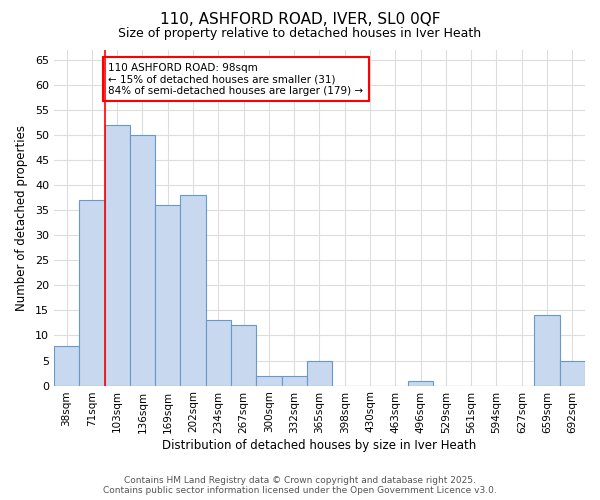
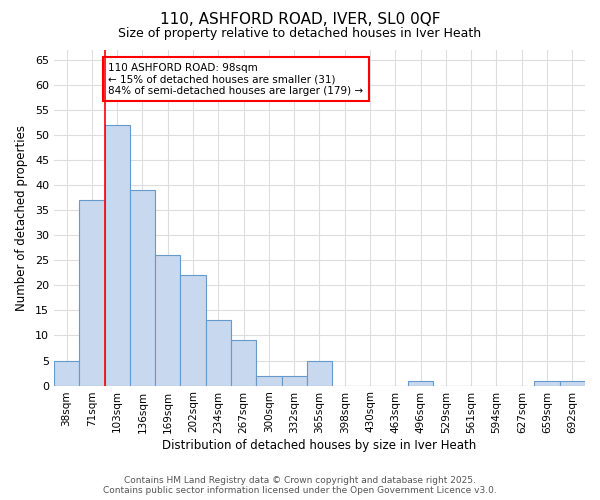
38sqm: 8 -> 5
136sqm: 50 -> 39
169sqm: 36 -> 26
202sqm: 38 -> 22
267sqm: 12 -> 9
659sqm: 14 -> 1
692sqm: 5 -> 1
